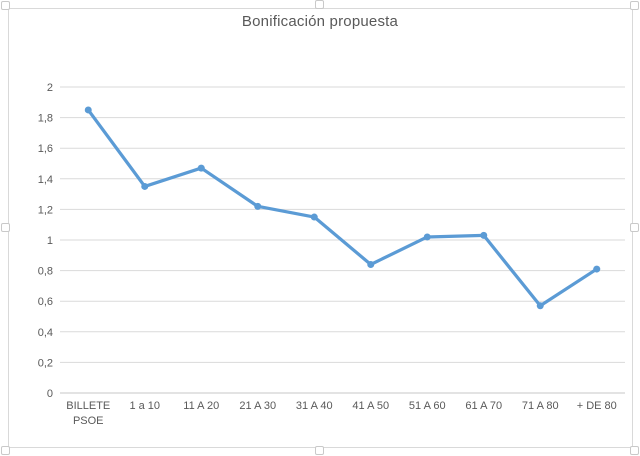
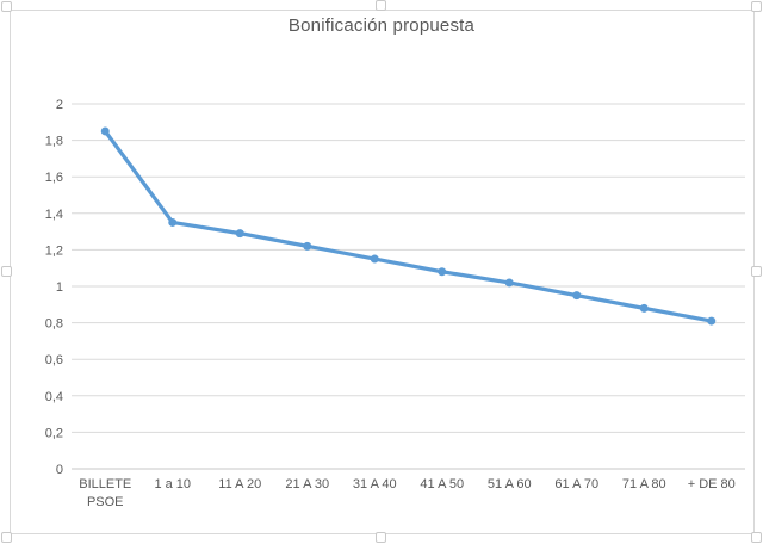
11 A 20: 1.47 -> 1.29
41 A 50: 0.84 -> 1.08
61 A 70: 1.03 -> 0.95
71 A 80: 0.57 -> 0.88
